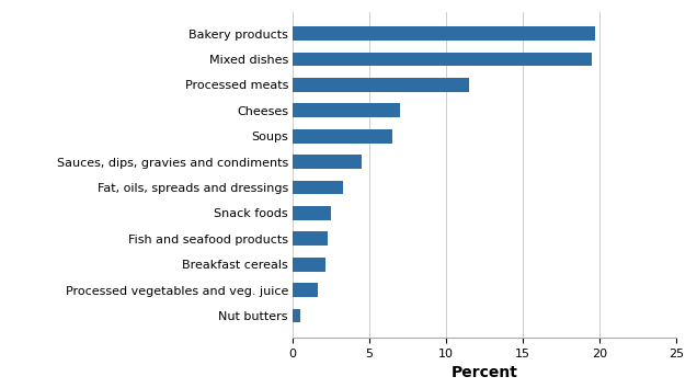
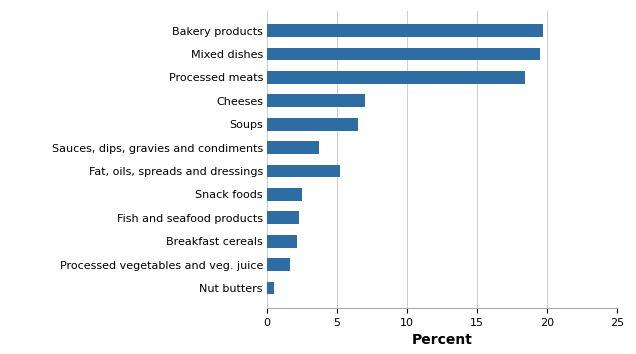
Processed meats: 11.5 -> 18.4
Sauces, dips, gravies and condiments: 4.5 -> 3.7
Fat, oils, spreads and dressings: 3.3 -> 5.2
